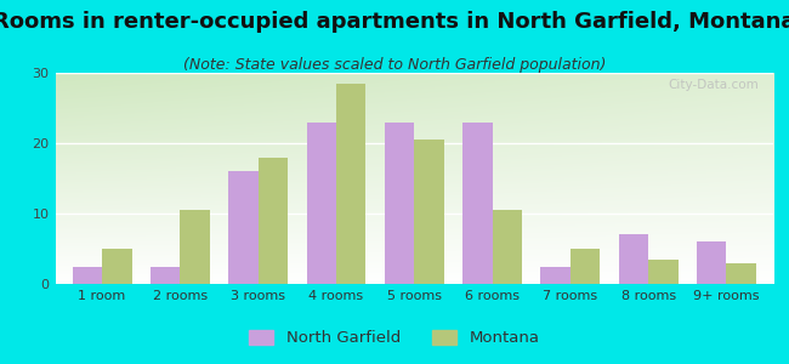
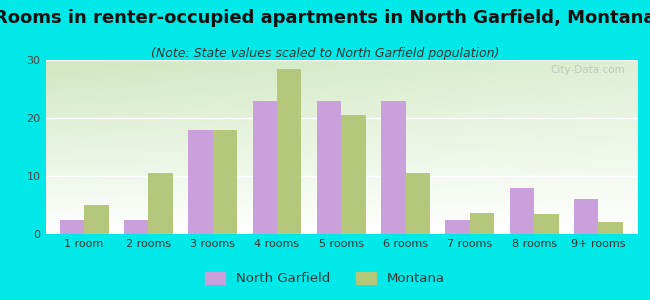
North Garfield/3 rooms: 16.0 -> 18.0
Montana/7 rooms: 5.0 -> 3.6
North Garfield/8 rooms: 7.0 -> 8.0
Montana/9+ rooms: 3.0 -> 2.0
